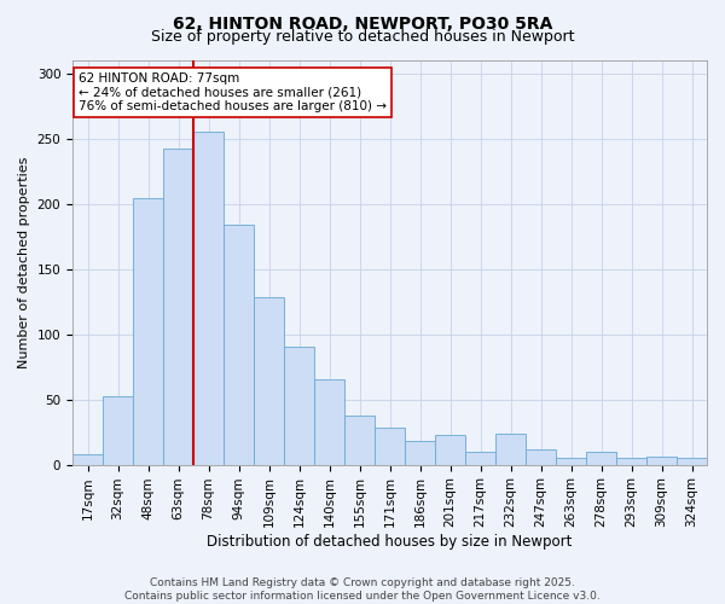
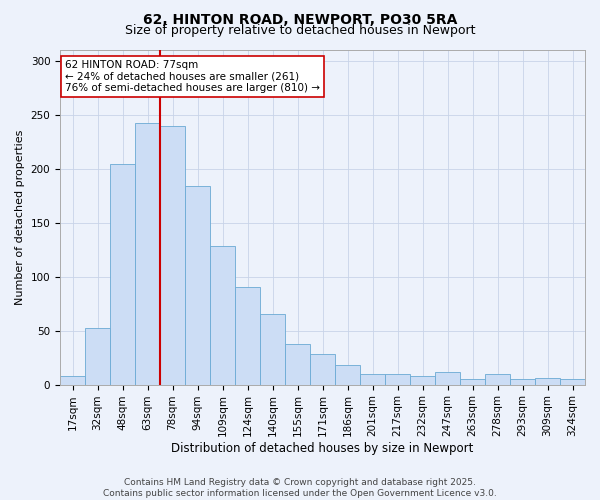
78sqm: 255 -> 240
201sqm: 23 -> 10
232sqm: 24 -> 8
